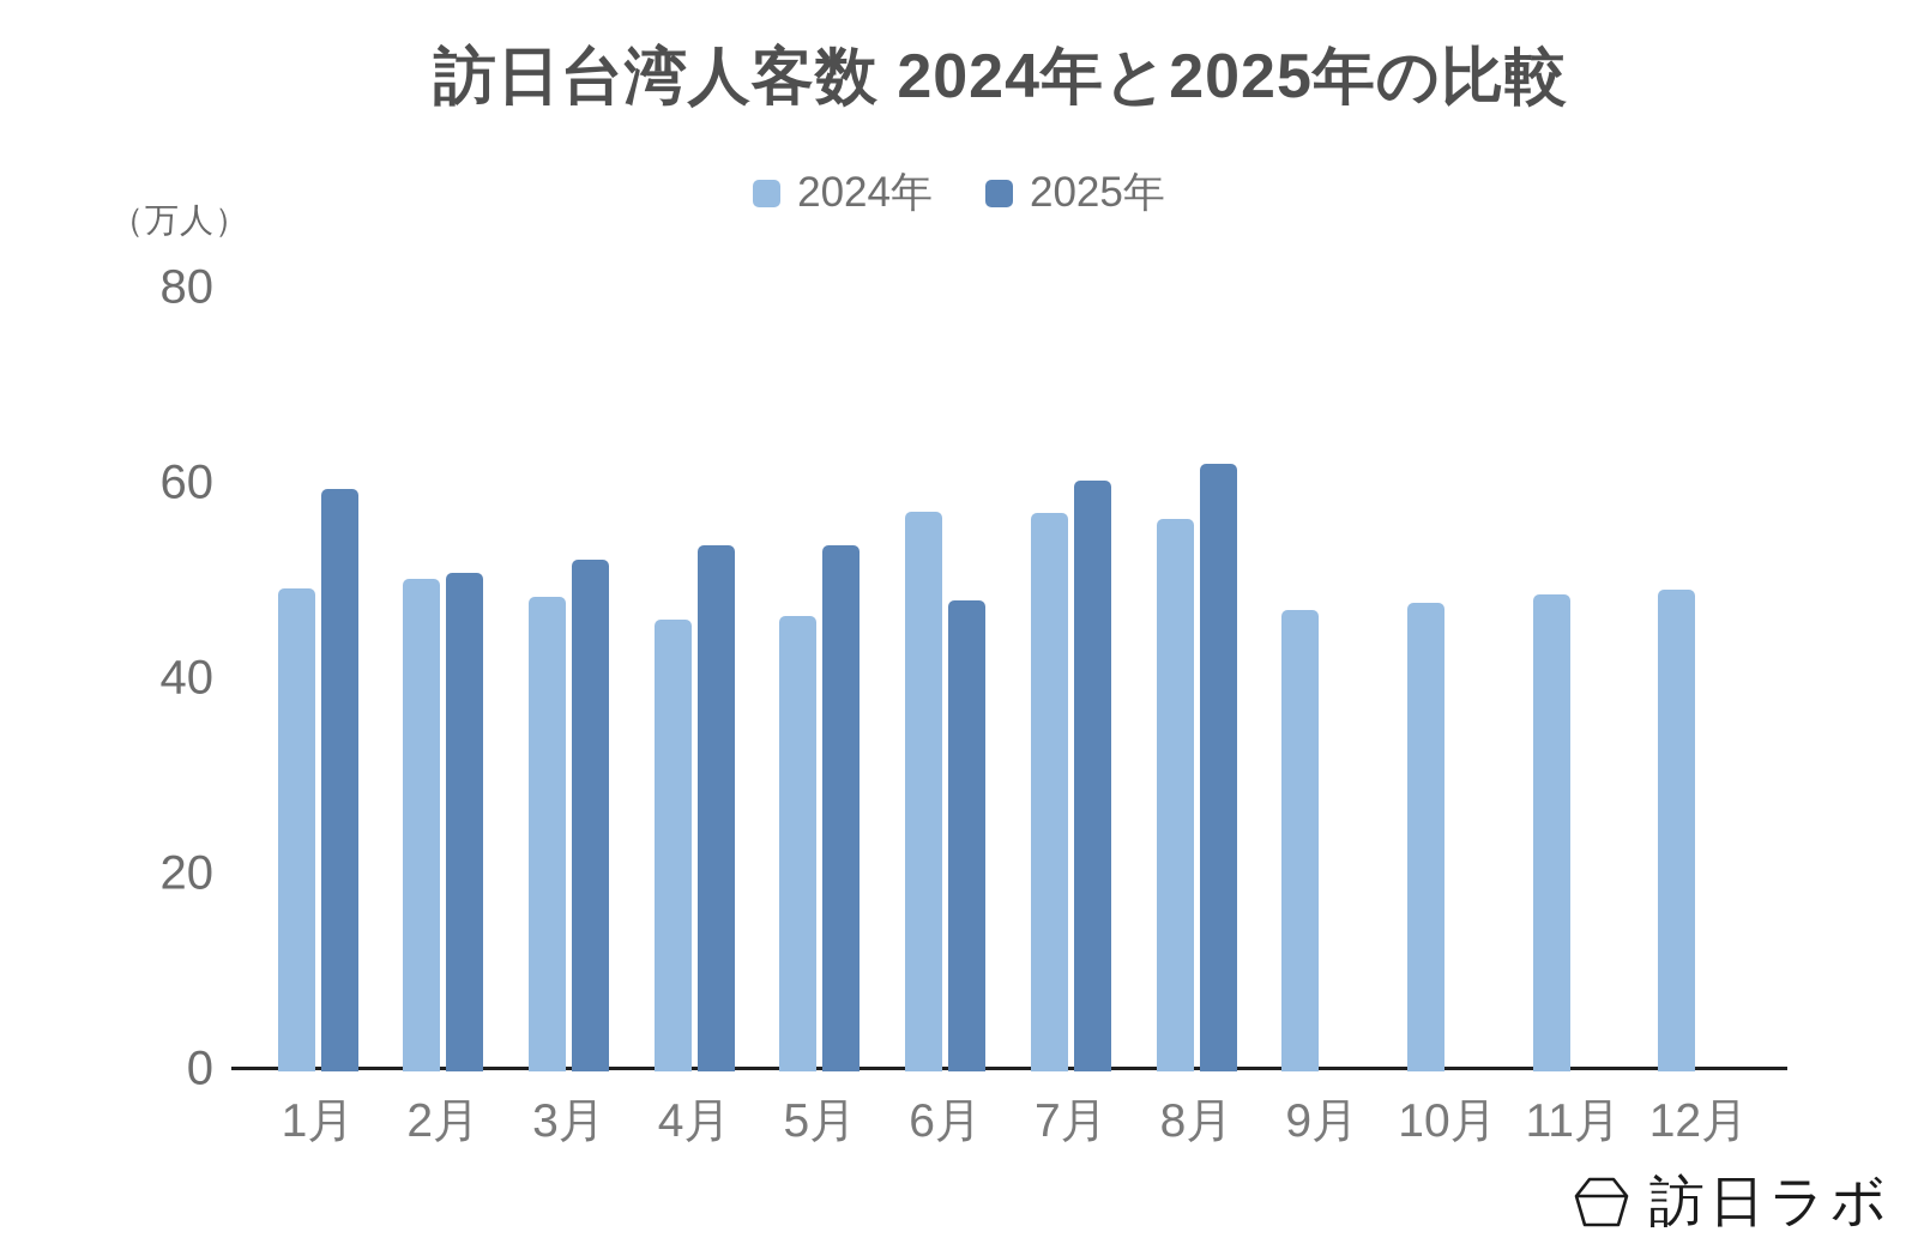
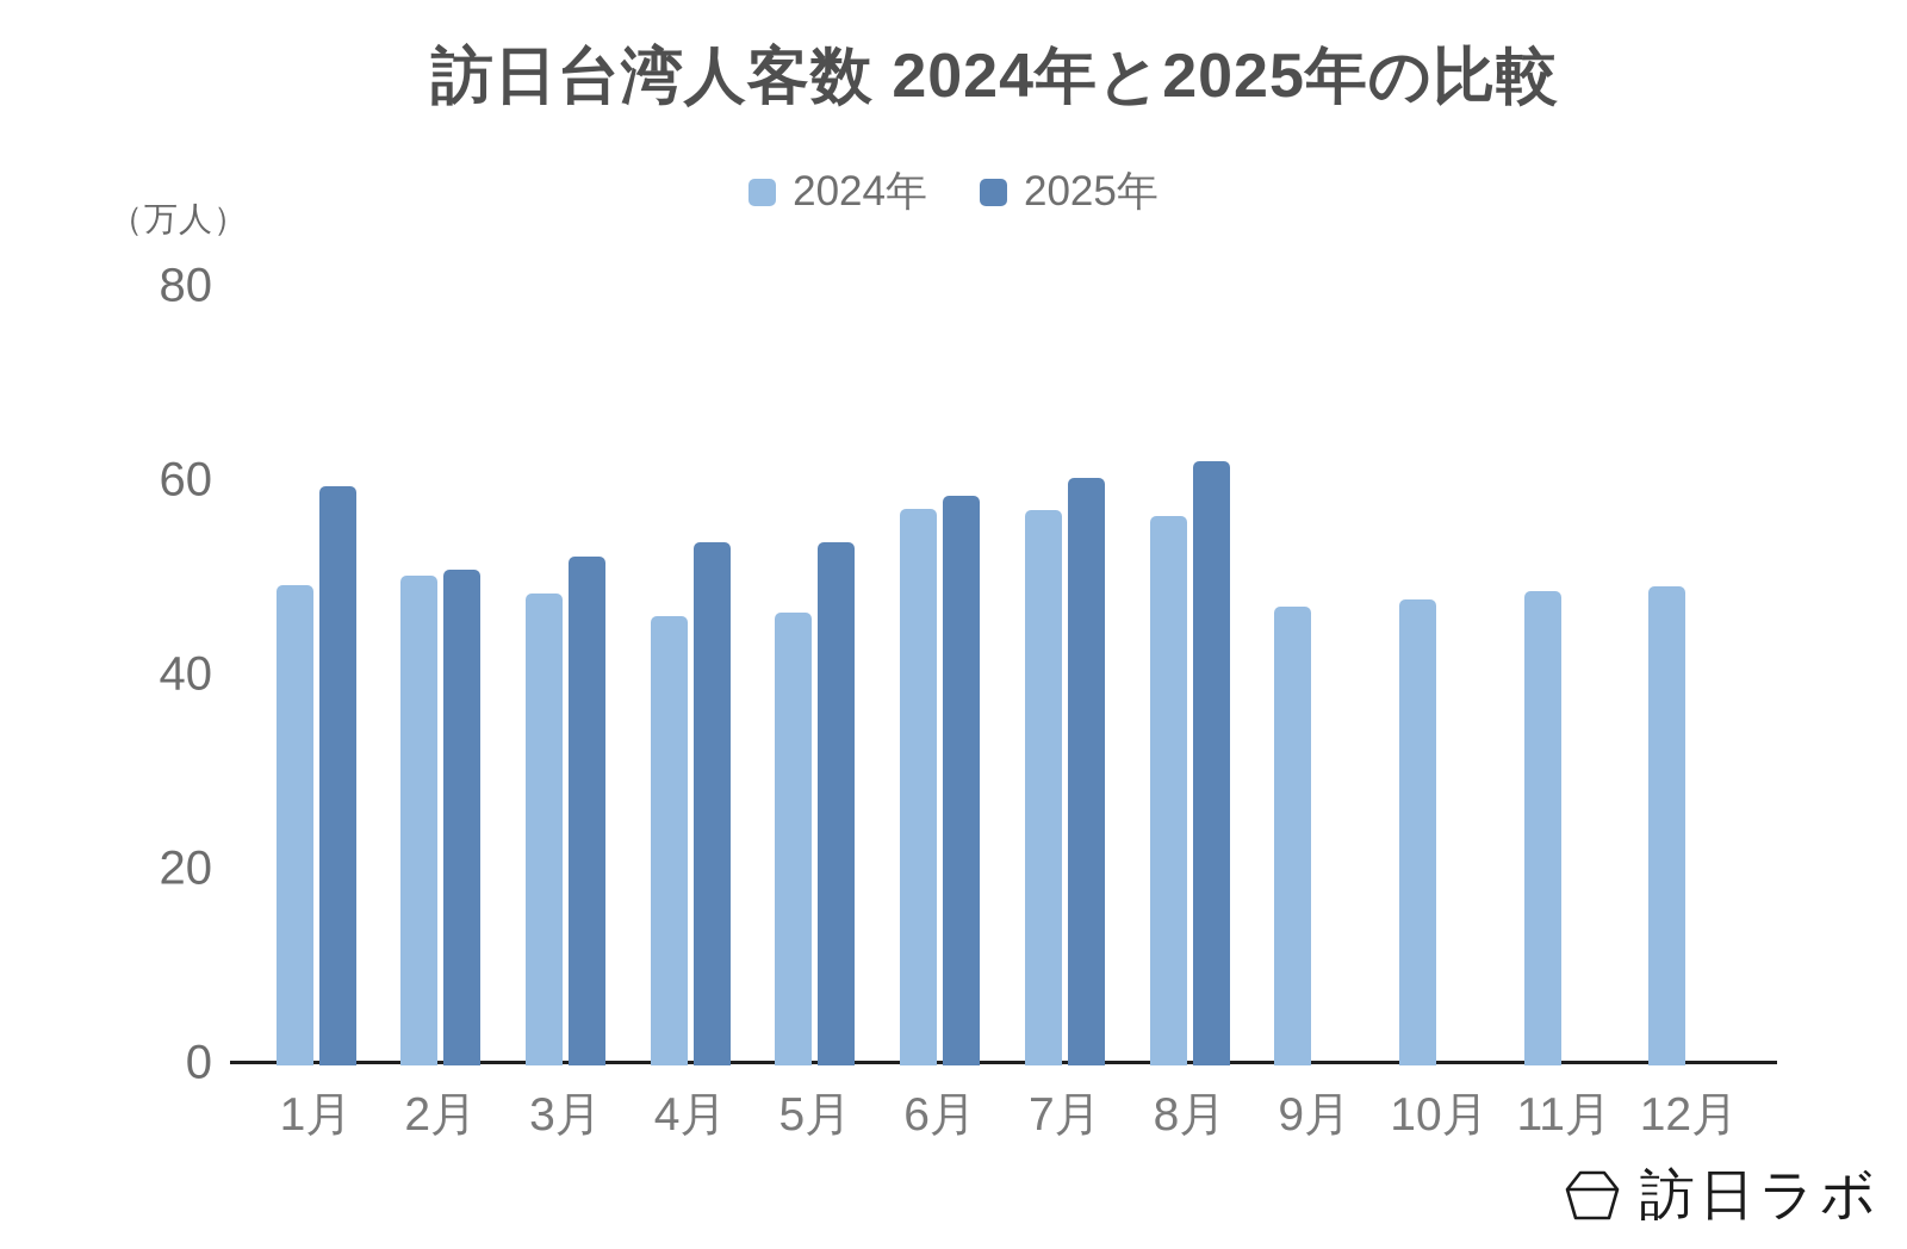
2025年/6月: 48 -> 58
